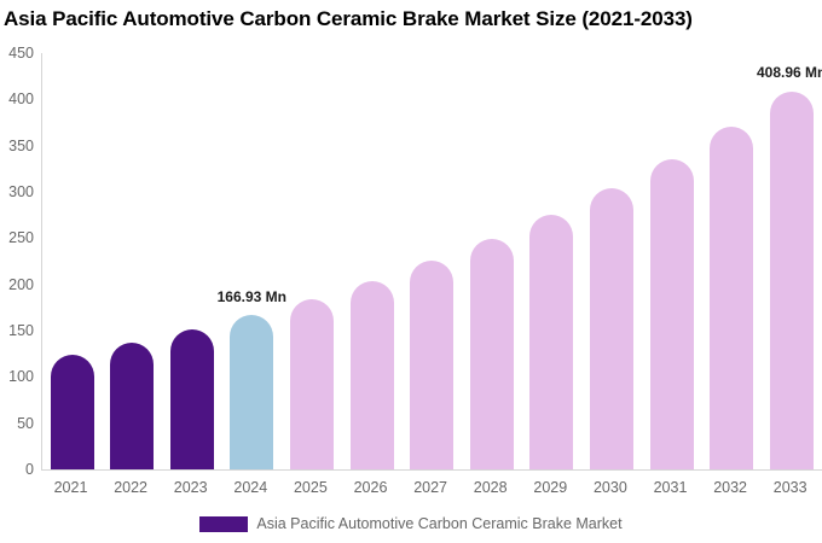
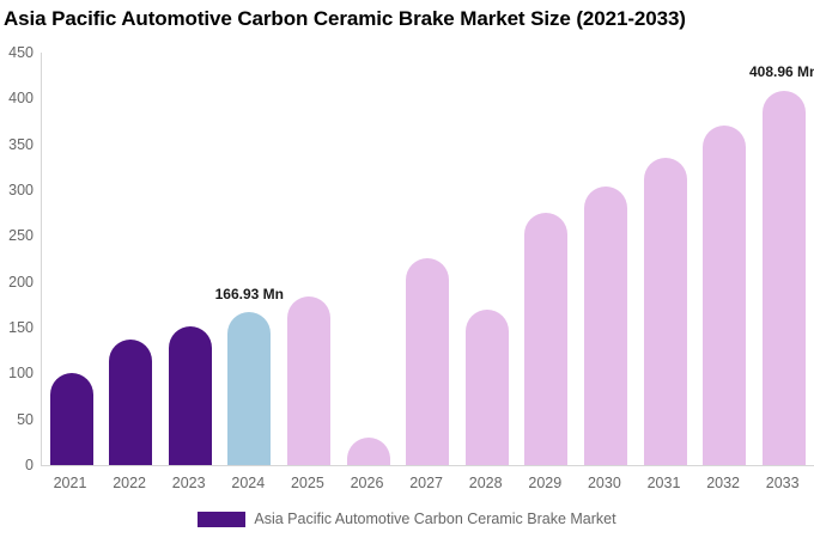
2021: 120 -> 100
2026: 200 -> 30
2028: 250 -> 170
